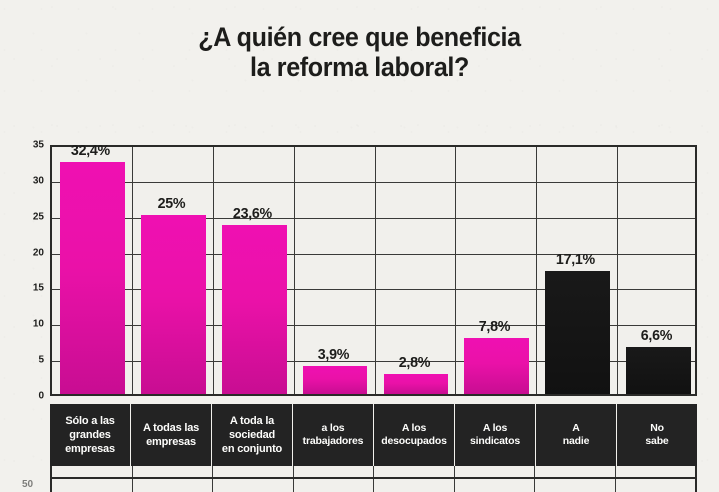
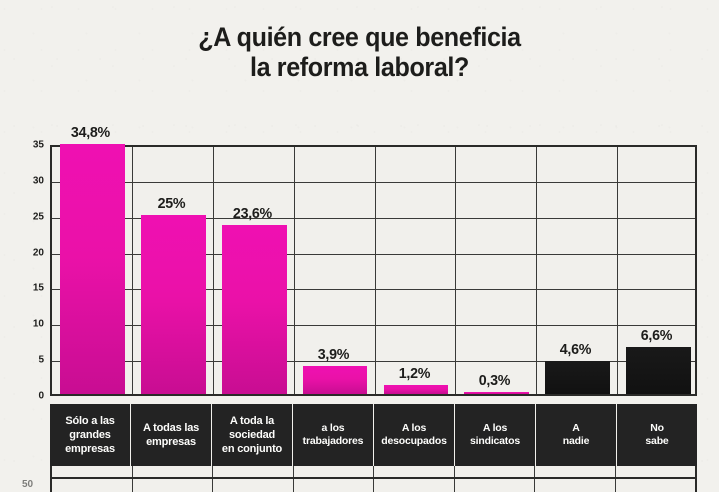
Sólo a las grandes empresas: 32,4% -> 34,8%
A los desocupados: 2,8% -> 1,2%
A los sindicatos: 7,8% -> 0,3%
A nadie: 17,1% -> 4,6%
